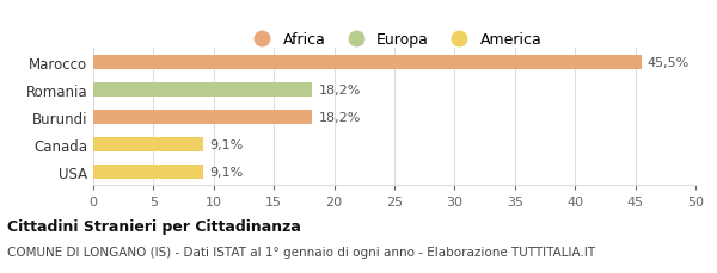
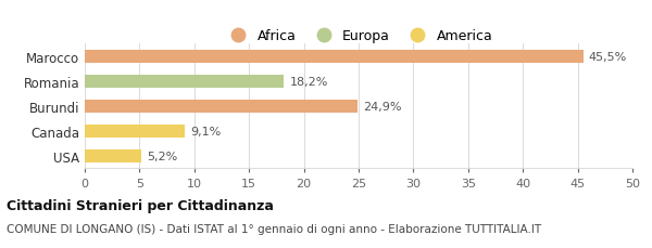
Burundi: 18,2% -> 24,9%
USA: 9,1% -> 5,2%
